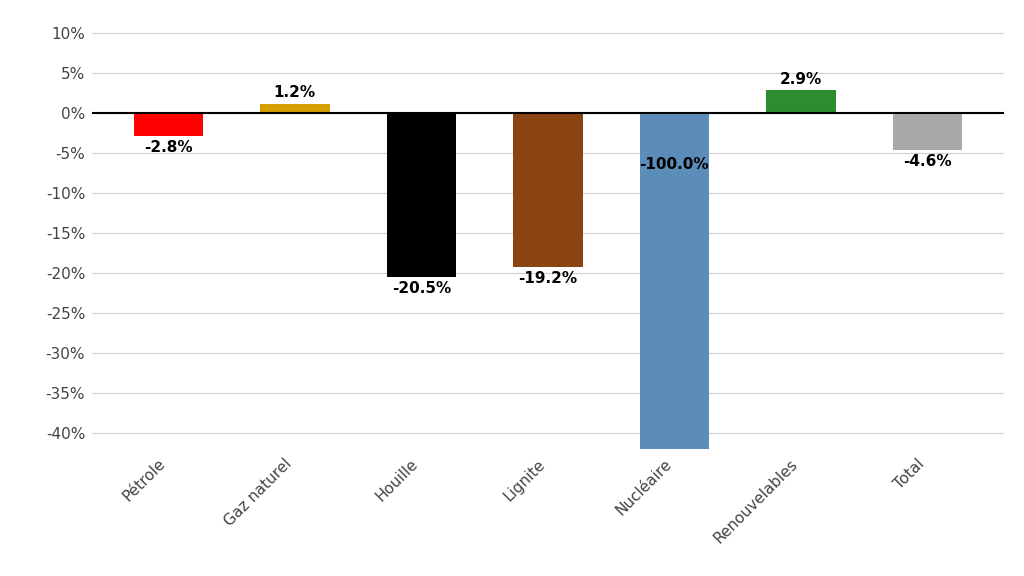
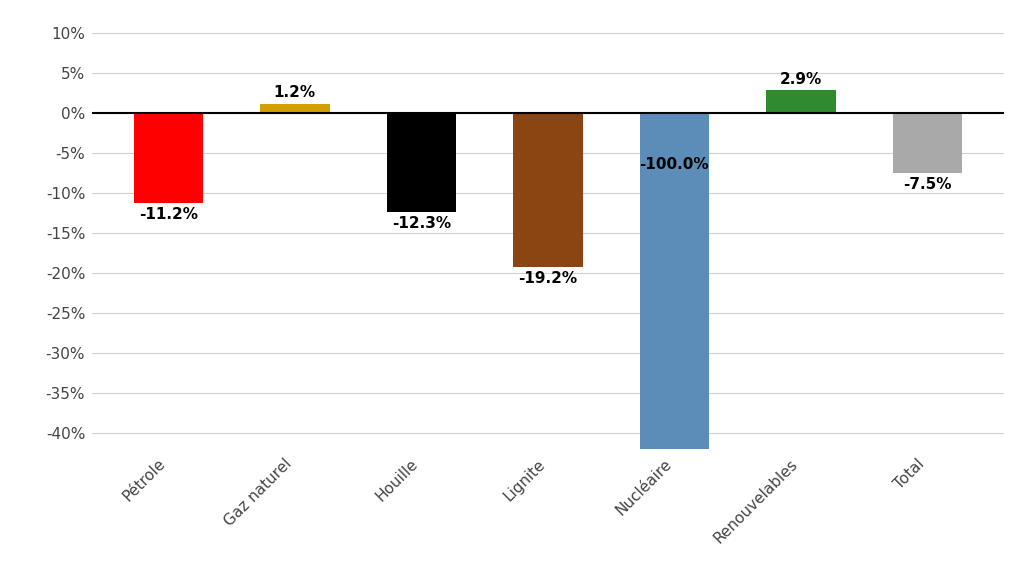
Pétrole: -2.8% -> -11.2%
Houille: -20.5% -> -12.3%
Total: -4.6% -> -7.5%
